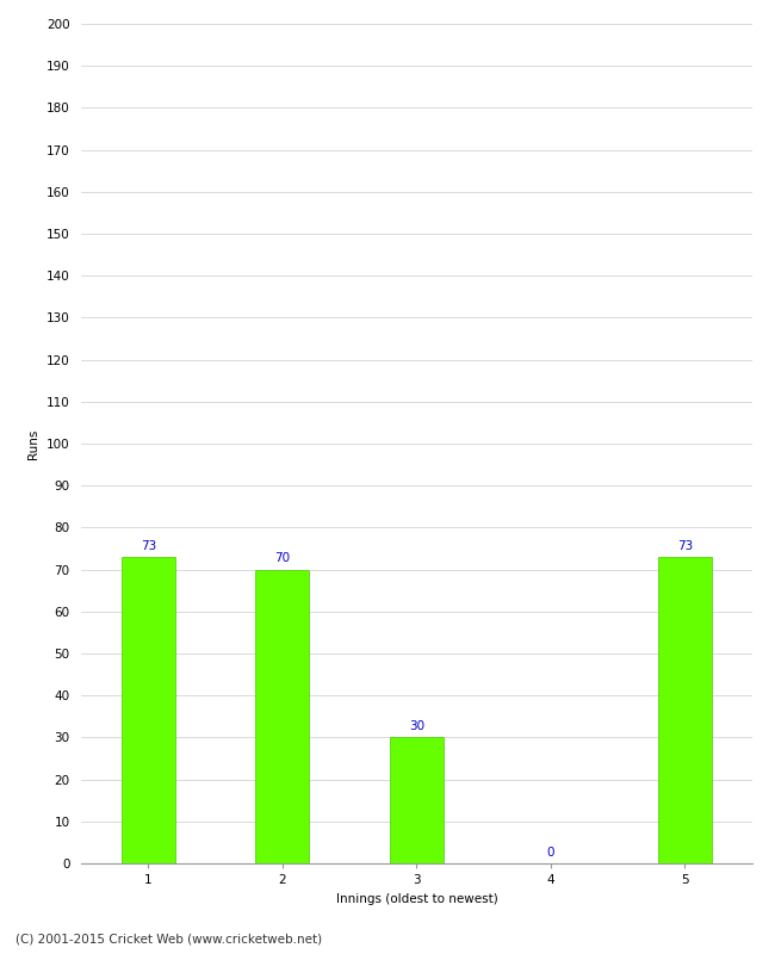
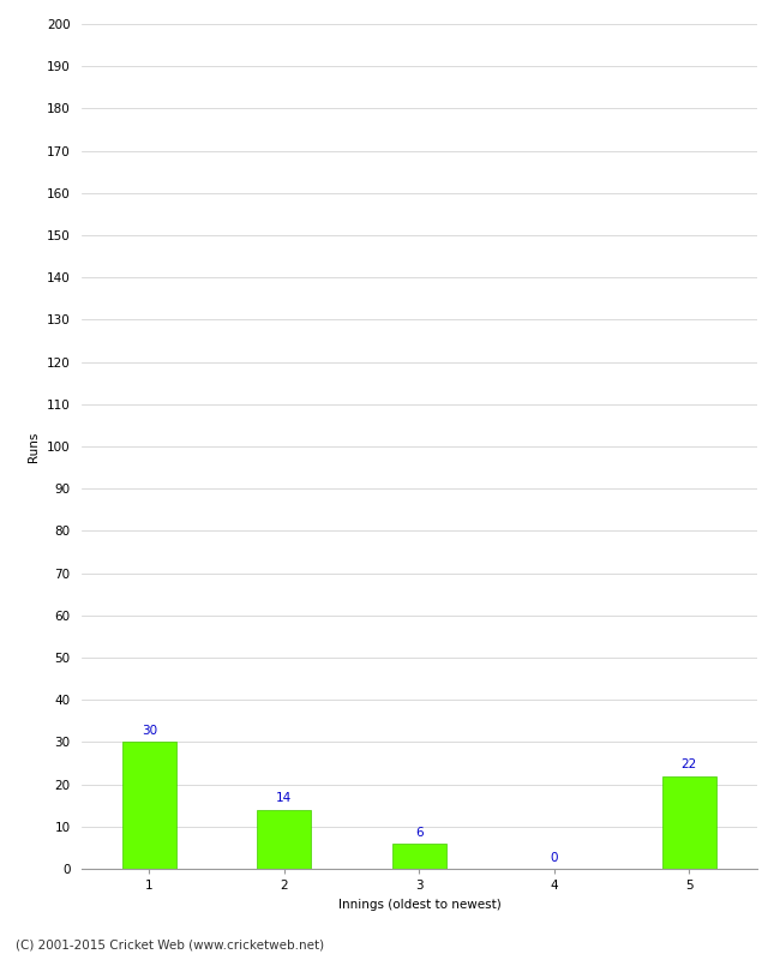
1: 73 -> 30
2: 70 -> 14
3: 30 -> 6
5: 73 -> 22
